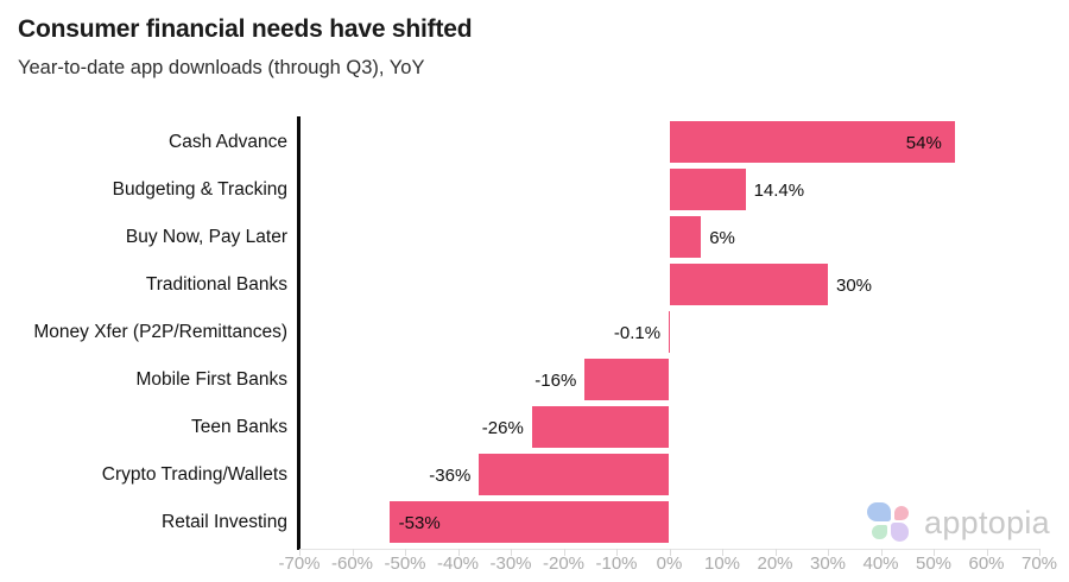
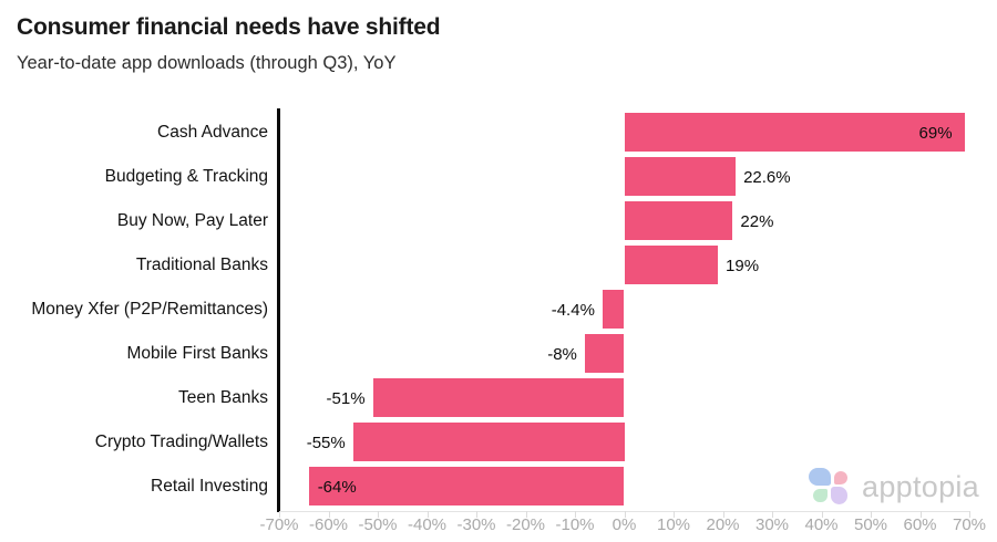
Cash Advance: 54% -> 69%
Budgeting & Tracking: 14.4% -> 22.6%
Buy Now, Pay Later: 6% -> 22%
Traditional Banks: 30% -> 19%
Money Xfer (P2P/Remittances): -0.1% -> -4.4%
Mobile First Banks: -16% -> -8%
Teen Banks: -26% -> -51%
Crypto Trading/Wallets: -36% -> -55%
Retail Investing: -53% -> -64%
